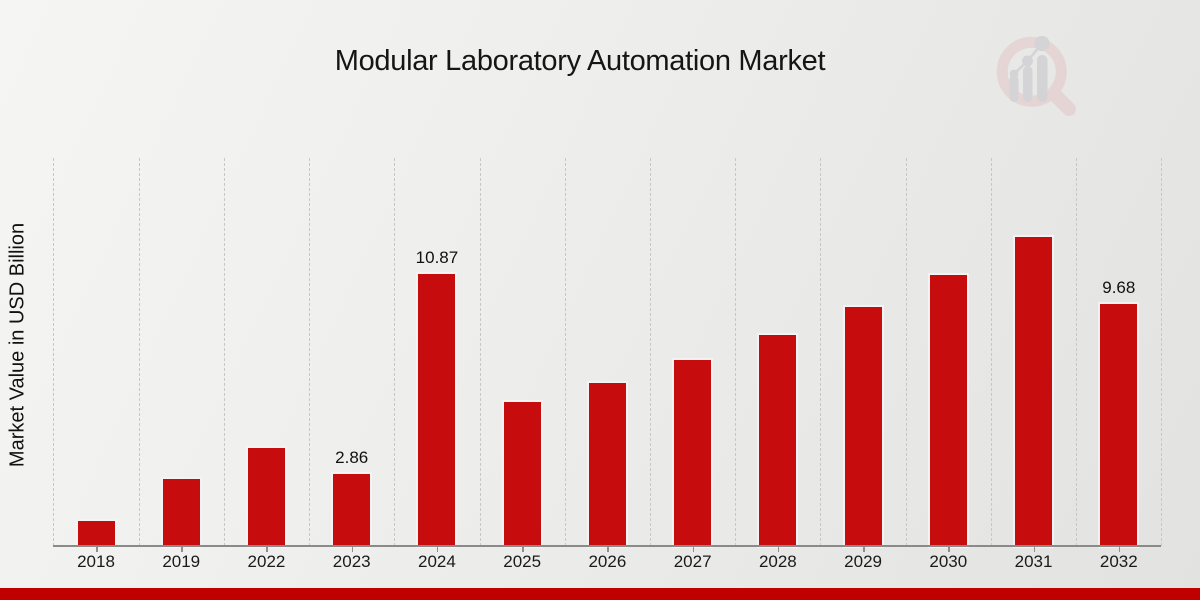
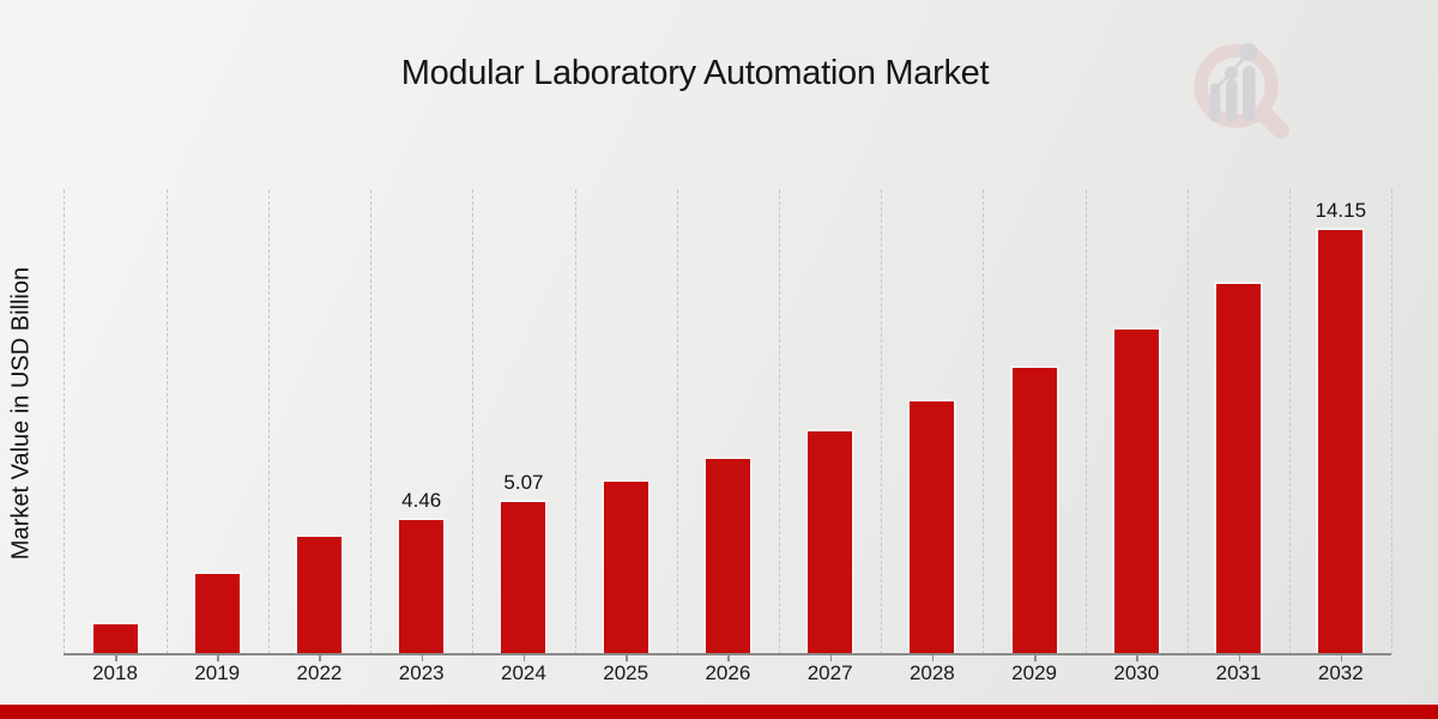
2023: 2.86 -> 4.46
2024: 10.87 -> 5.07
2032: 9.68 -> 14.15
